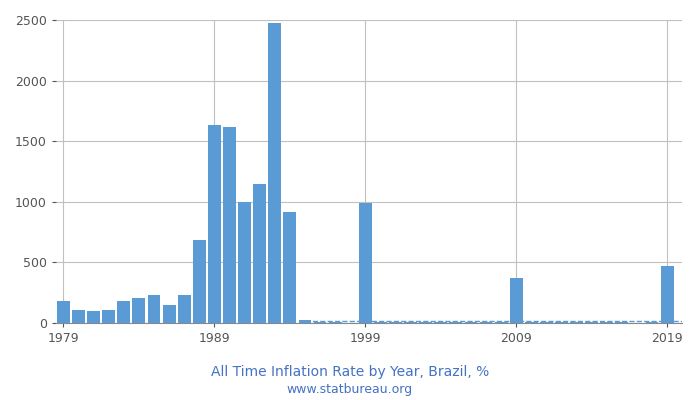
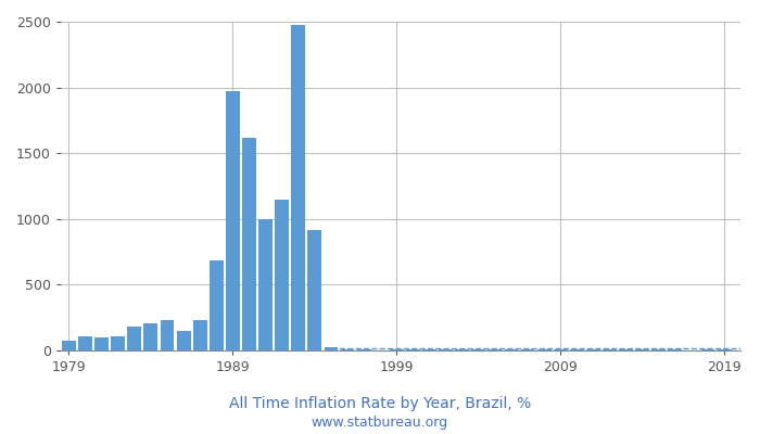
1979: 180 -> 80
1989: 1630 -> 1970
1999: 990 -> 10
2009: 370 -> 0
2019: 470 -> 0
